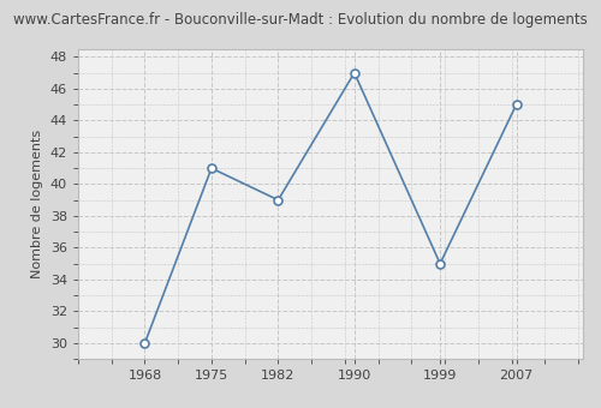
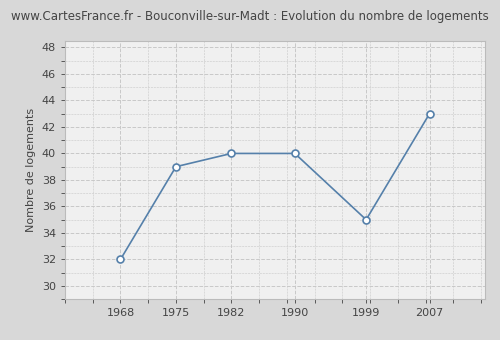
1968: 30 -> 32
1975: 41 -> 39
1982: 39 -> 40
1990: 47 -> 40
2007: 45 -> 43
